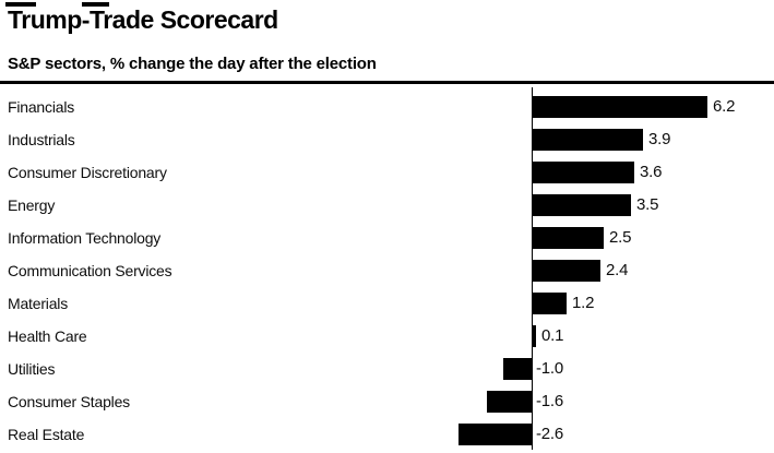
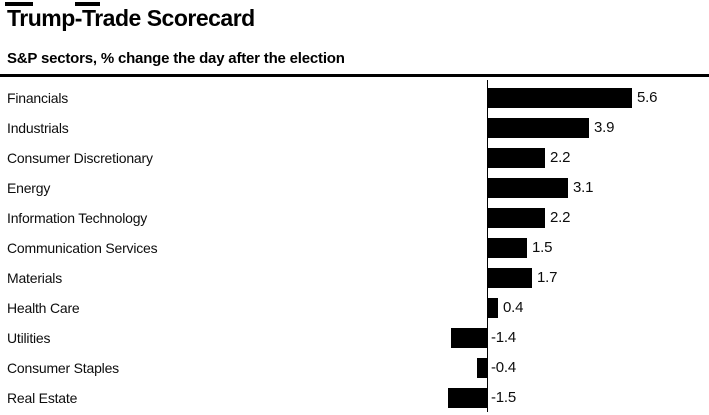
Financials: 6.2 -> 5.6
Consumer Discretionary: 3.6 -> 2.2
Energy: 3.5 -> 3.1
Information Technology: 2.5 -> 2.2
Communication Services: 2.4 -> 1.5
Materials: 1.2 -> 1.7
Health Care: 0.1 -> 0.4
Utilities: -1.0 -> -1.4
Consumer Staples: -1.6 -> -0.4
Real Estate: -2.6 -> -1.5
